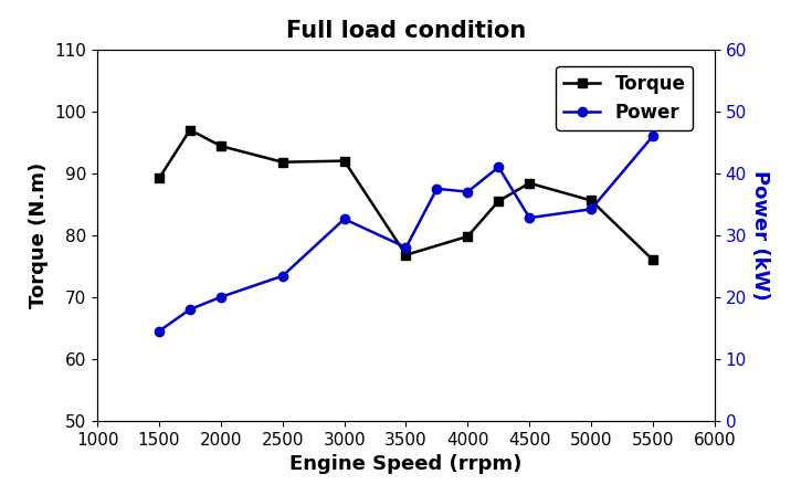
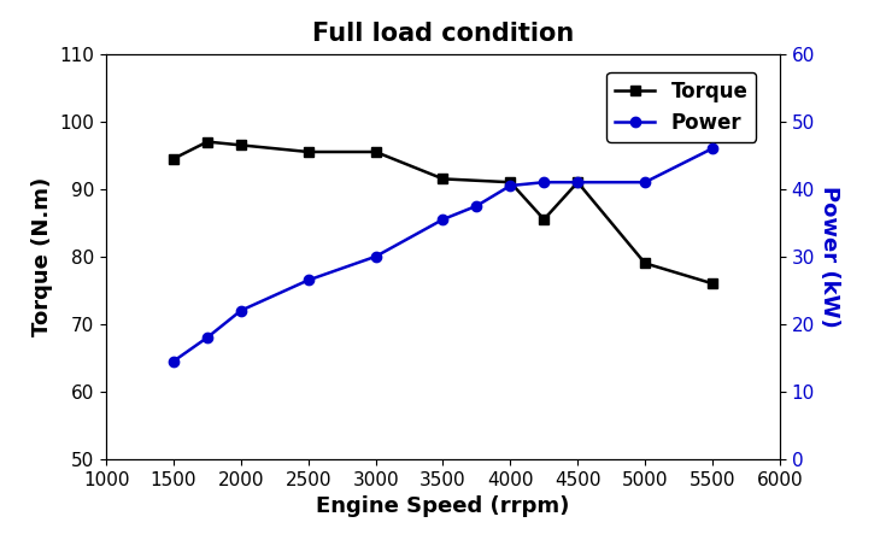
Torque/1500: 89.2 -> 94.5
Torque/2000: 94.4 -> 96.5
Power/2000: 20.0 -> 22.0
Torque/2500: 91.8 -> 95.5
Power/2500: 23.4 -> 26.5
Torque/3000: 92.0 -> 95.5
Power/3000: 32.6 -> 30.0
Torque/3500: 76.8 -> 91.5
Power/3500: 28.0 -> 35.5
Torque/4000: 79.8 -> 91.0
Power/4000: 37.0 -> 40.5
Torque/4500: 88.4 -> 91.0
Power/4500: 32.8 -> 41.0
Torque/5000: 85.6 -> 79.0
Power/5000: 34.2 -> 41.0
